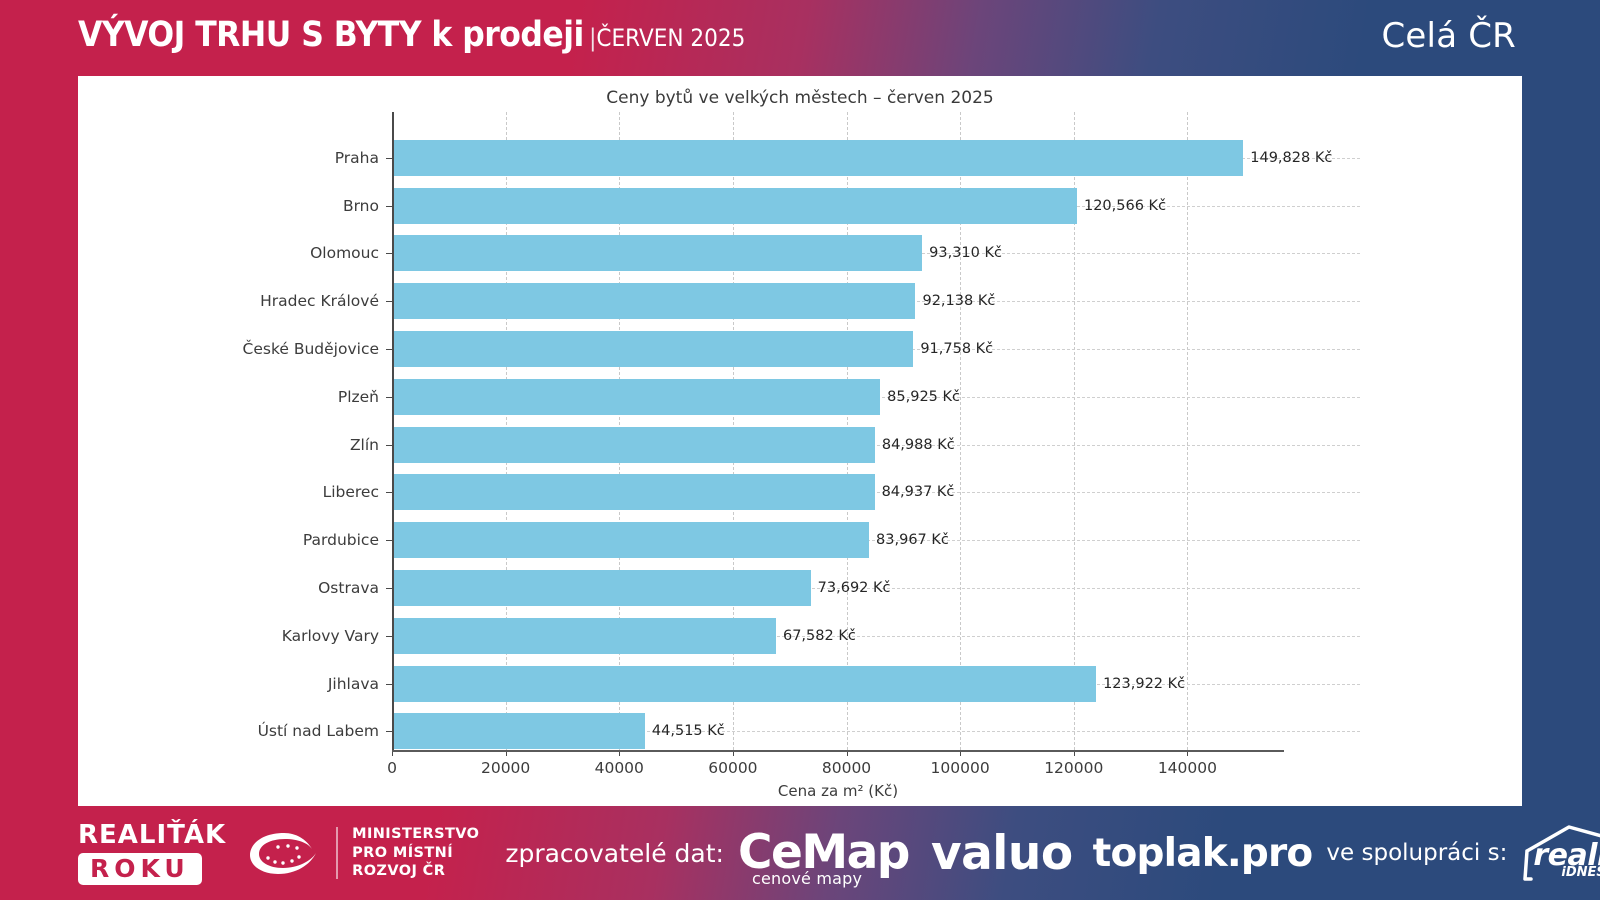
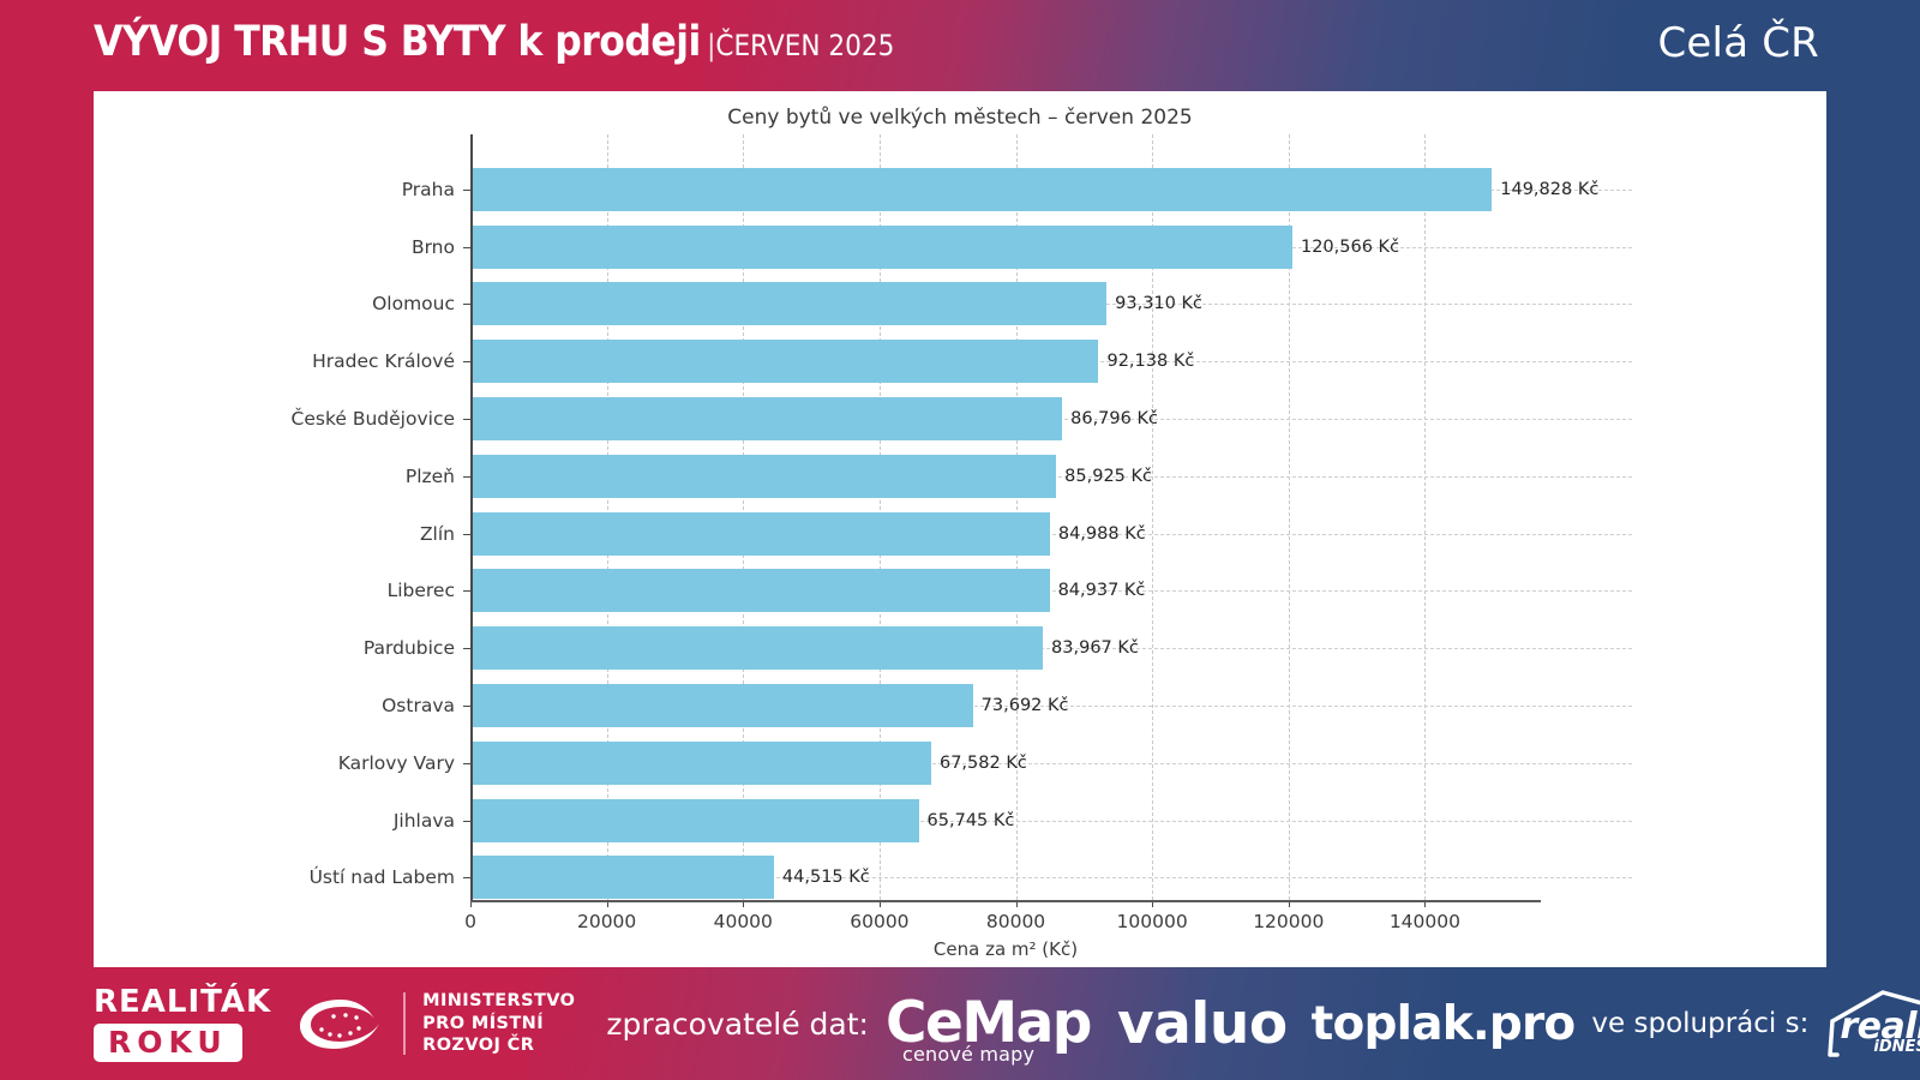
České Budějovice: 91,758 -> 86,796
Jihlava: 123,922 -> 65,745
